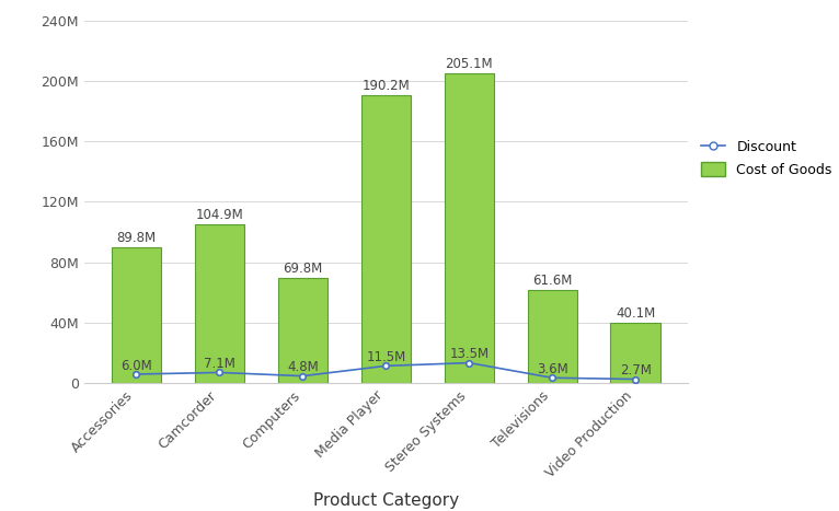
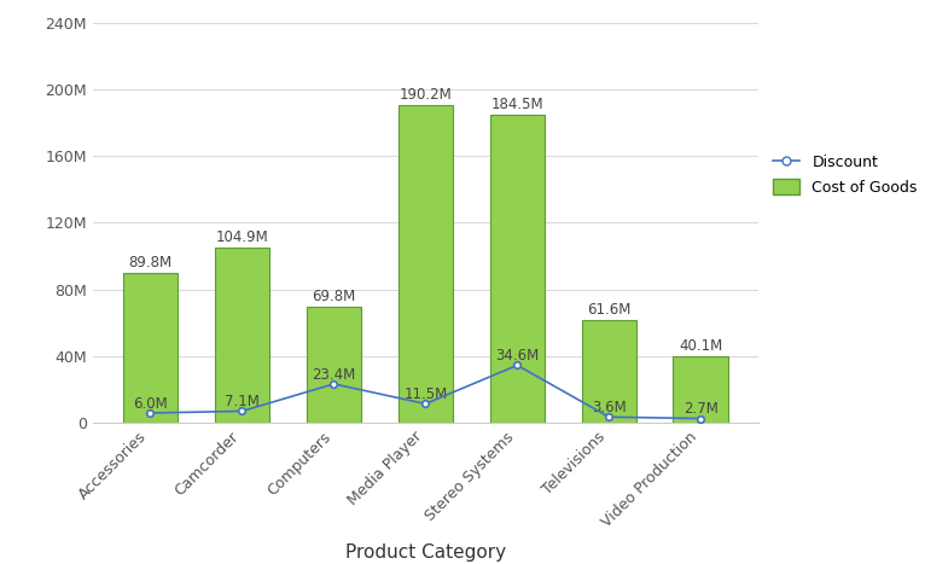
Discount/Computers: 4.8M -> 23.4M
Cost of Goods/Stereo Systems: 205.1M -> 184.5M
Discount/Stereo Systems: 13.5M -> 34.6M
